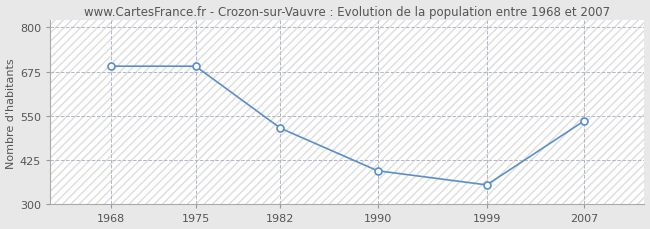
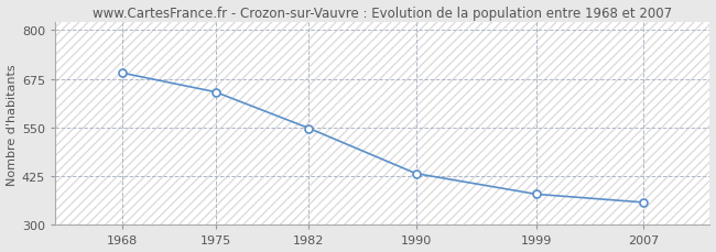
1975: 690 -> 641
1982: 515 -> 548
1990: 395 -> 432
1999: 355 -> 379
2007: 535 -> 358
